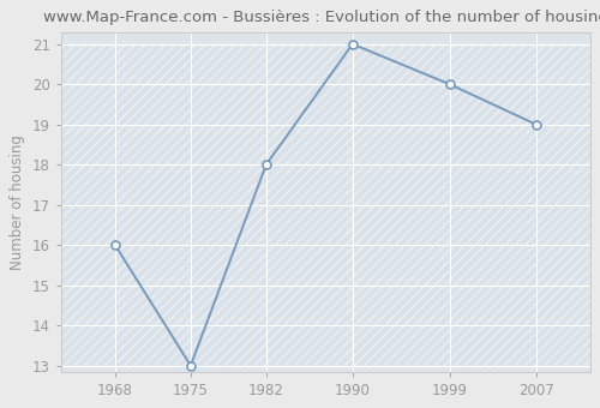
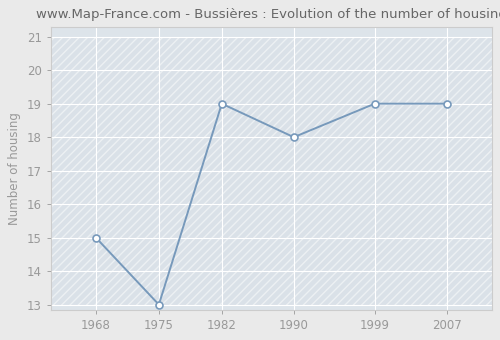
1968: 16 -> 15
1982: 18 -> 19
1990: 21 -> 18
1999: 20 -> 19
